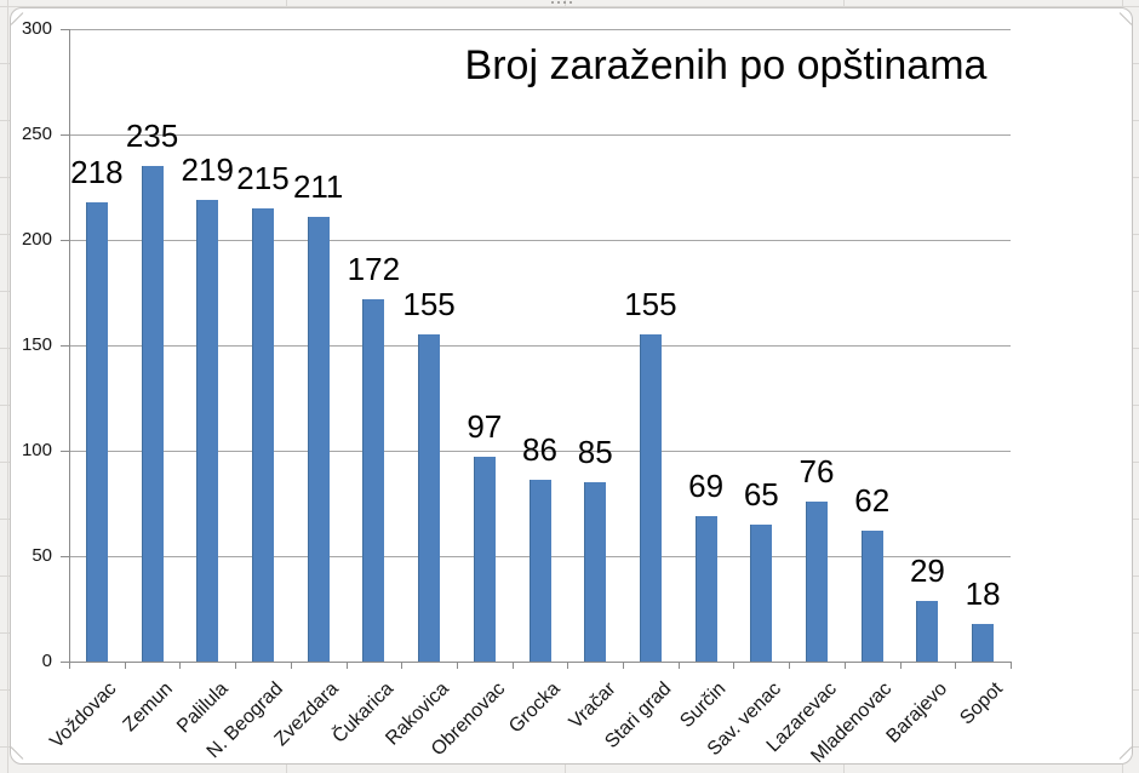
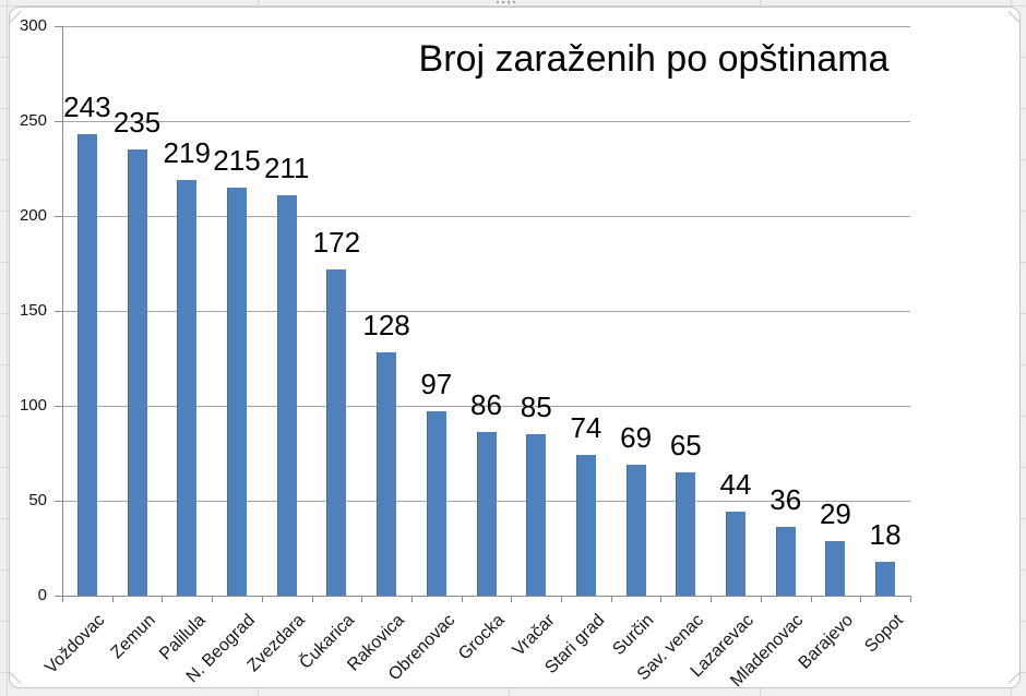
Voždovac: 218 -> 243
Rakovica: 155 -> 128
Stari grad: 155 -> 74
Lazarevac: 76 -> 44
Mladenovac: 62 -> 36
